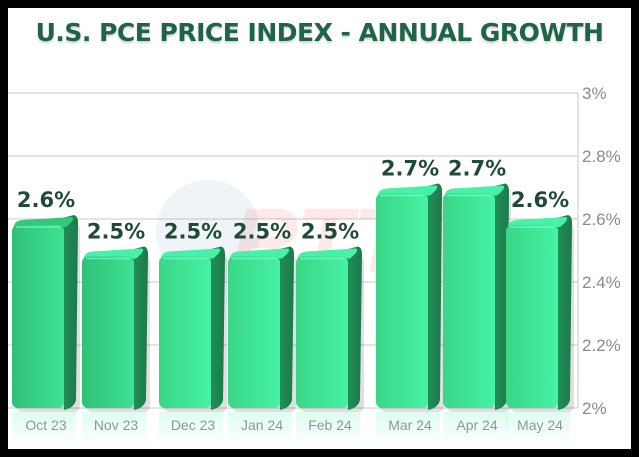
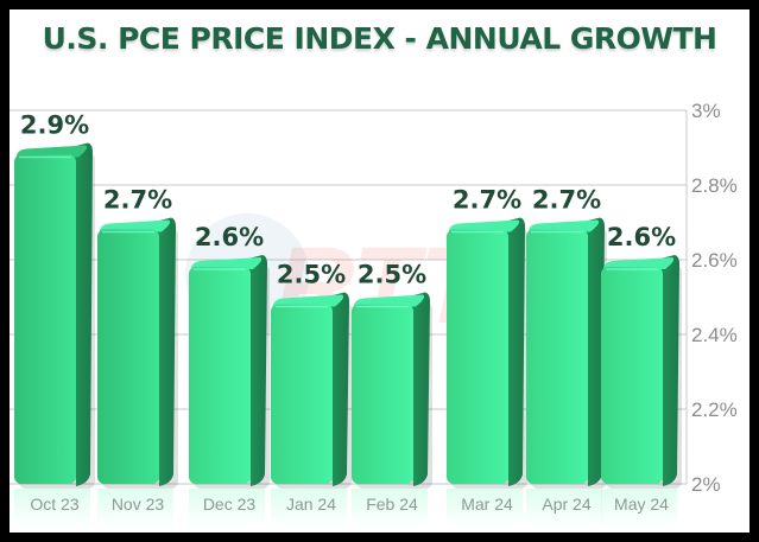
Oct 23: 2.6% -> 2.9%
Nov 23: 2.5% -> 2.7%
Dec 23: 2.5% -> 2.6%
